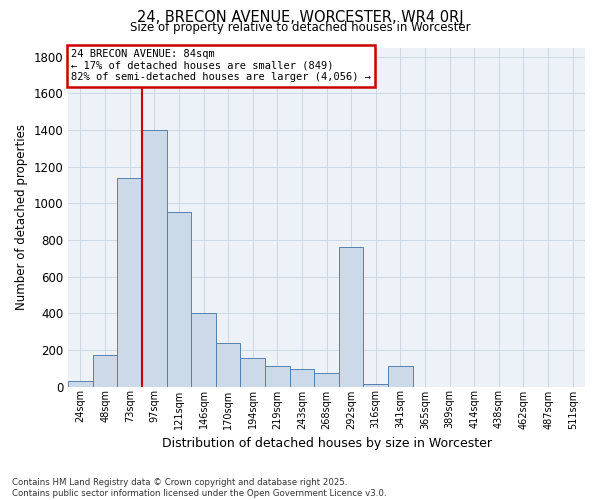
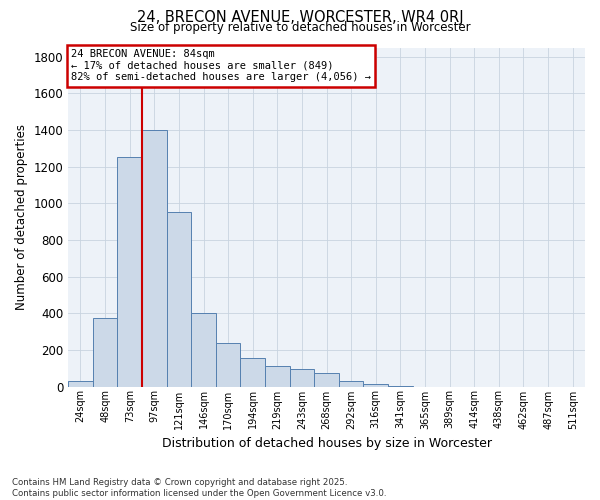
48sqm: 170 -> 380
73sqm: 1140 -> 1250
292sqm: 760 -> 30
341sqm: 110 -> 0
